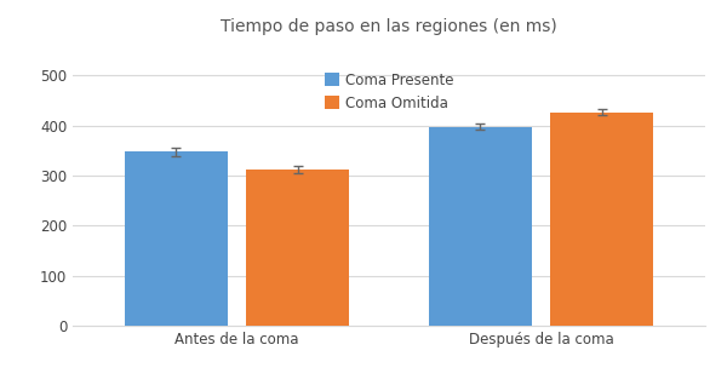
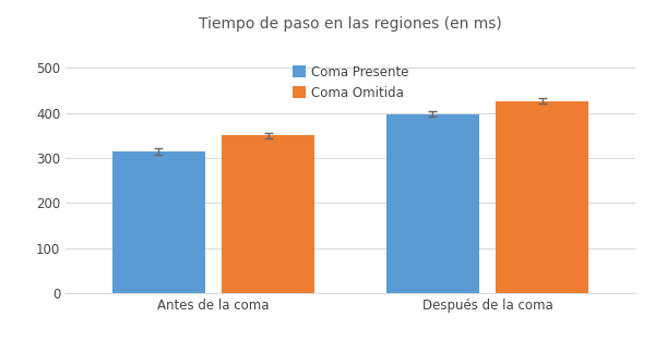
Coma Presente/Antes de la coma: 348 -> 315
Coma Omitida/Antes de la coma: 312 -> 350
